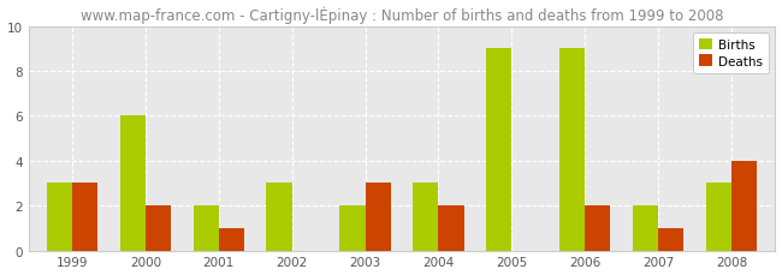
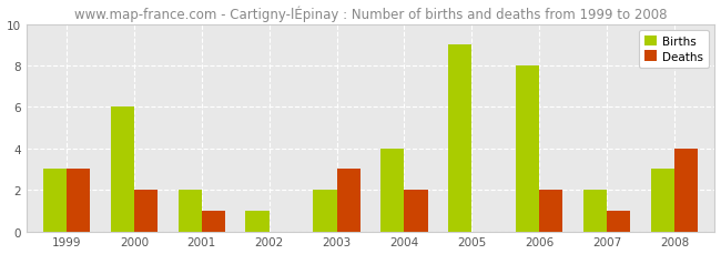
Births/2002: 3 -> 1
Births/2004: 3 -> 4
Births/2006: 9 -> 8
